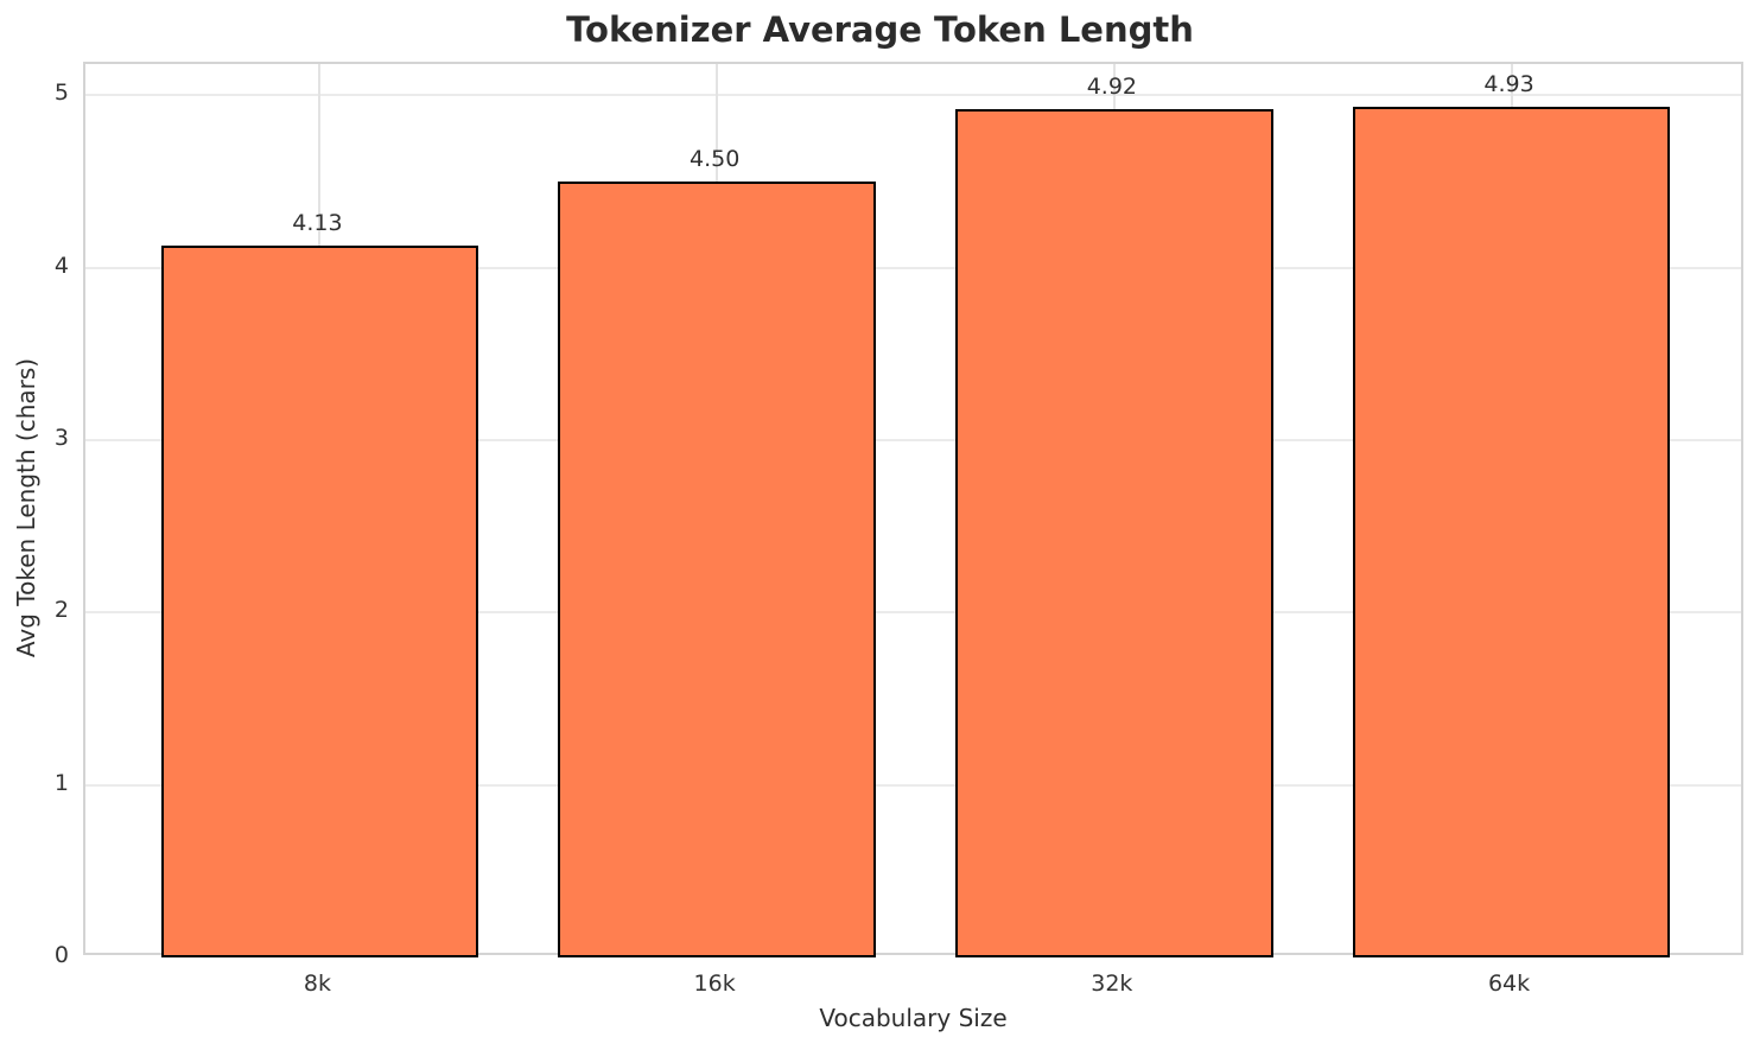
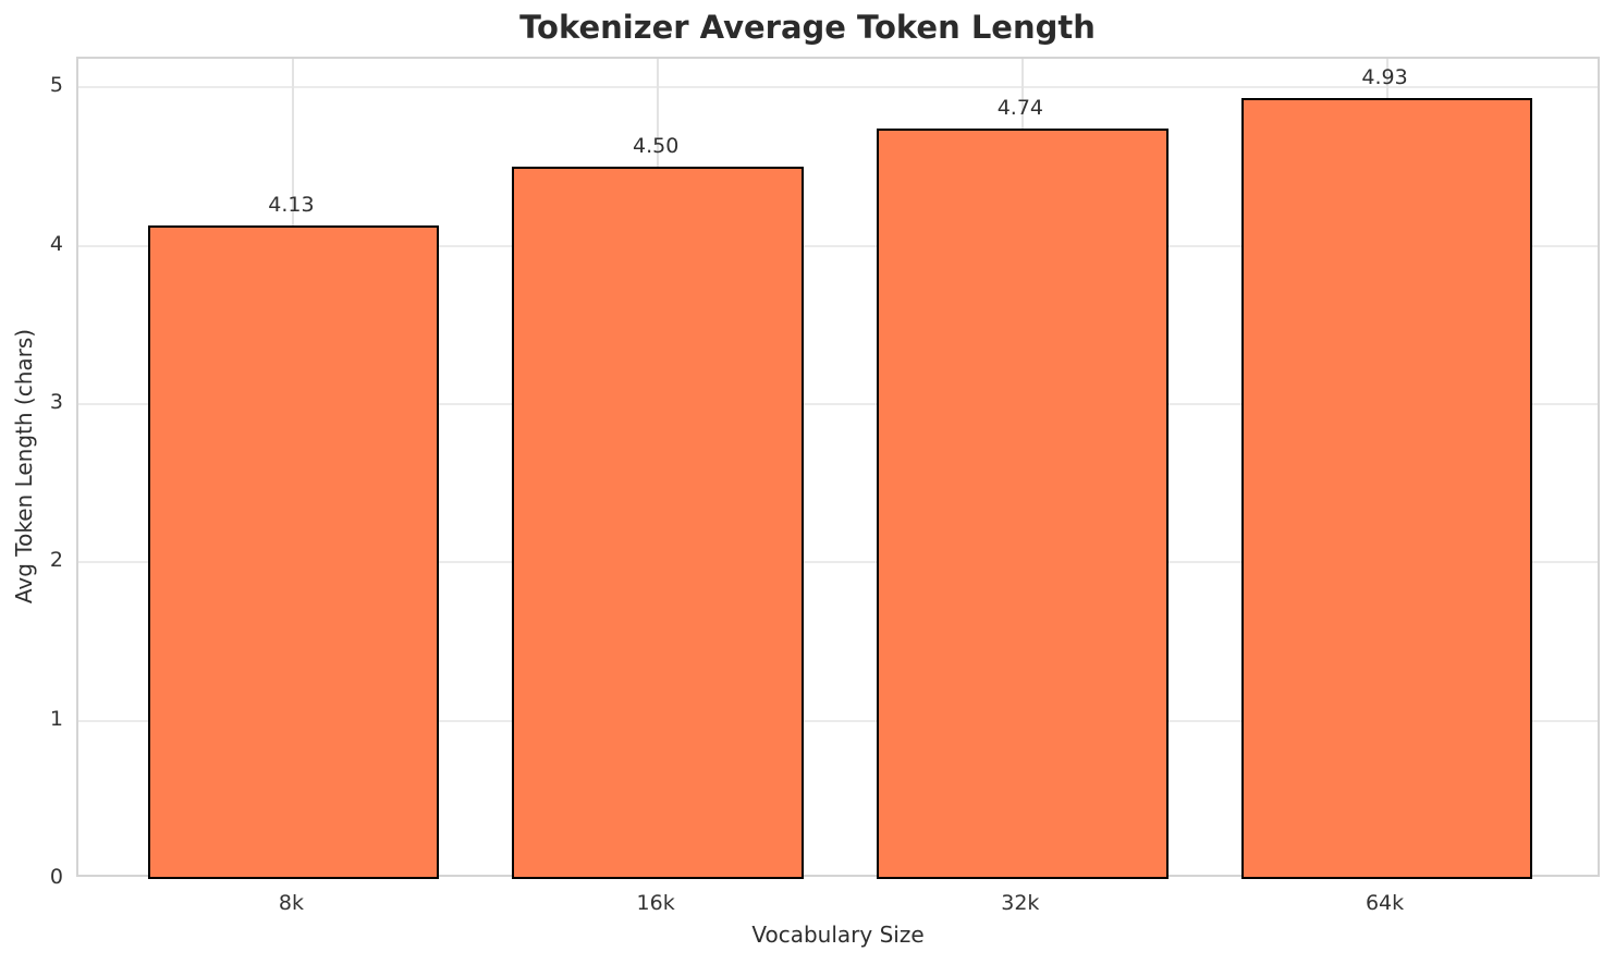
32k: 4.92 -> 4.74
